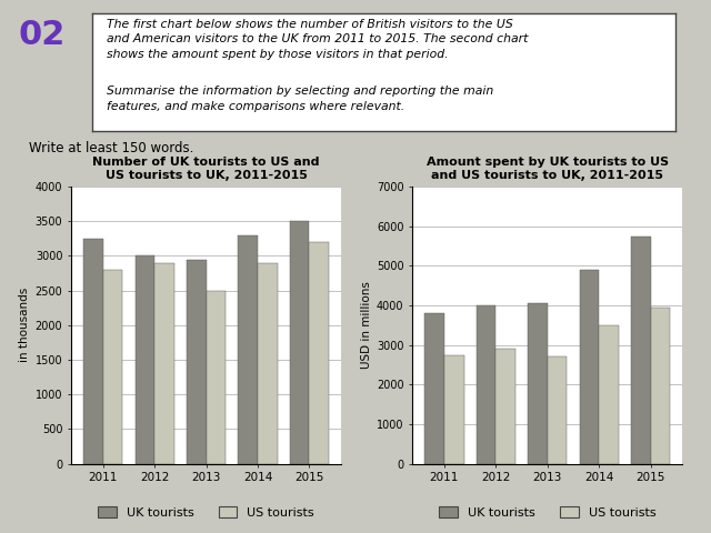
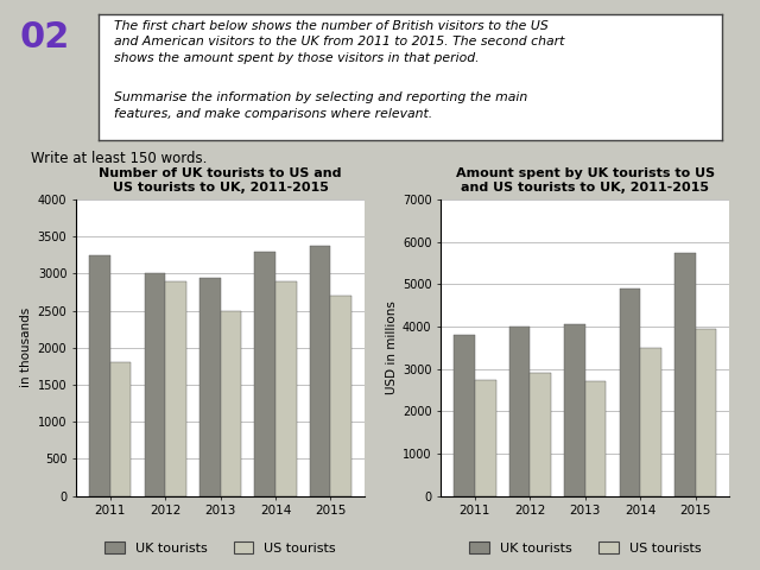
Number of UK tourists to US and US tourists to UK, 2011-2015/US tourists/2011: 2800 -> 1800
Number of UK tourists to US and US tourists to UK, 2011-2015/UK tourists/2015: 3500 -> 3380
Number of UK tourists to US and US tourists to UK, 2011-2015/US tourists/2015: 3200 -> 2700
